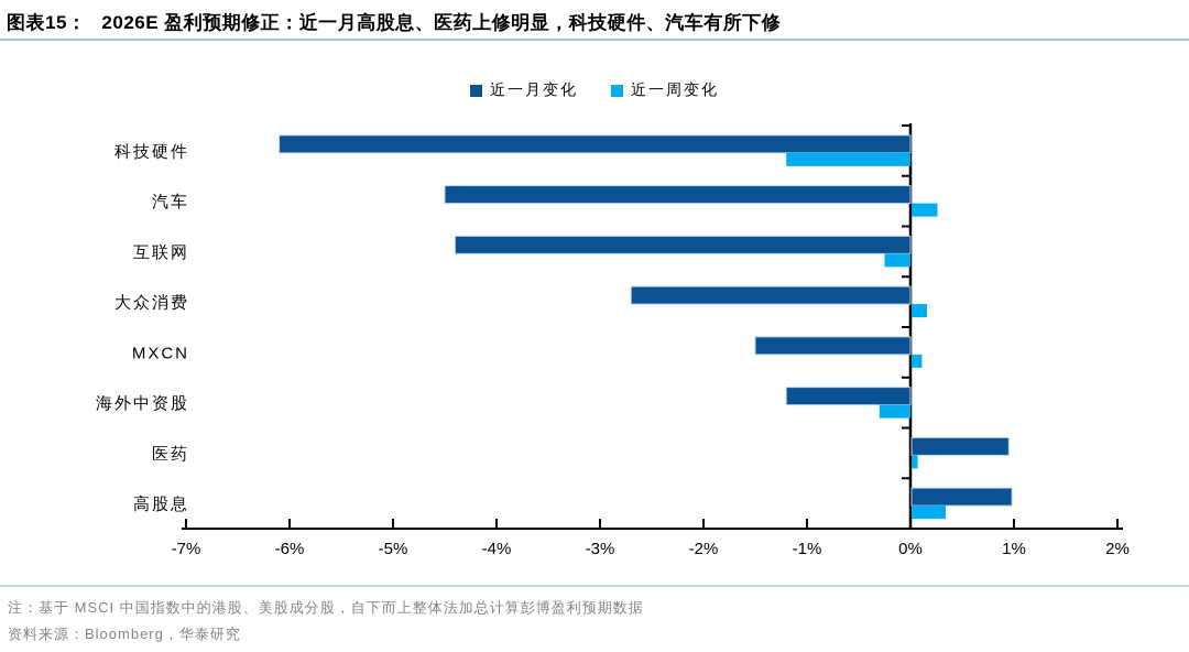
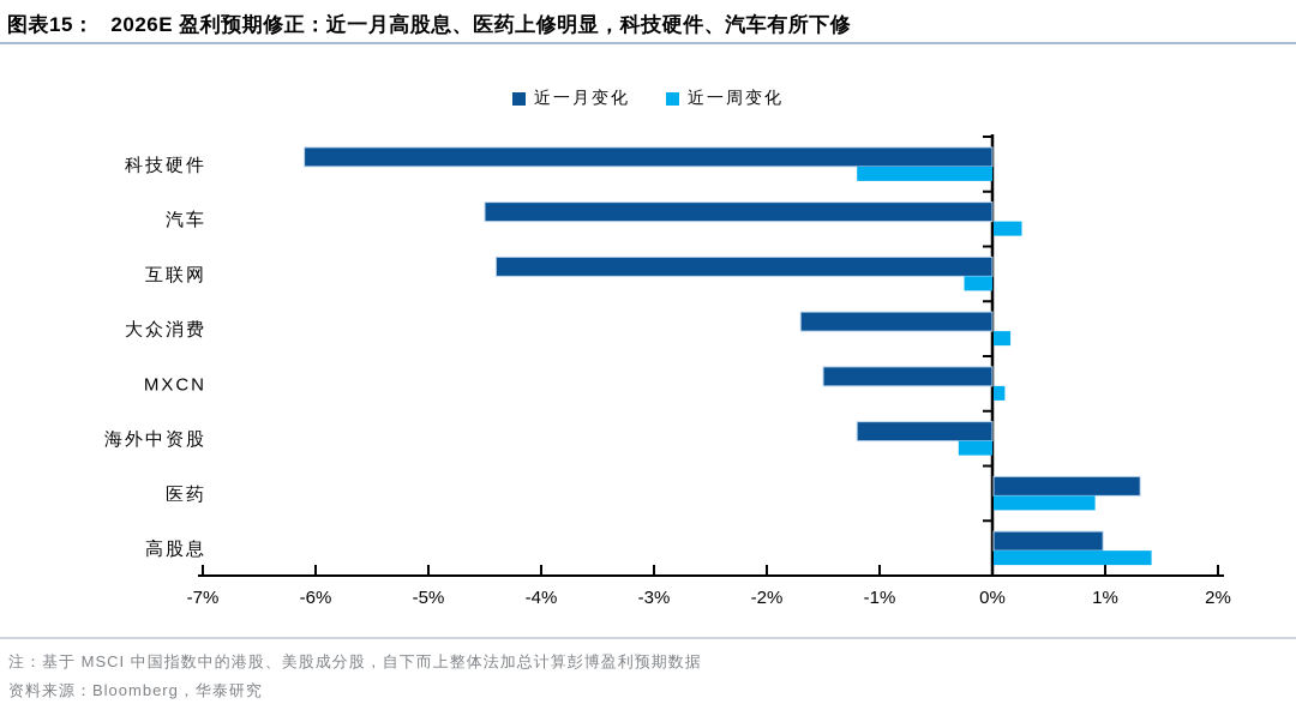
近一月变化/大众消费: -2.7% -> -1.7%
近一月变化/医药: 0.9% -> 1.3%
近一周变化/医药: 0.1% -> 0.9%
近一周变化/高股息: 0.3% -> 1.4%
